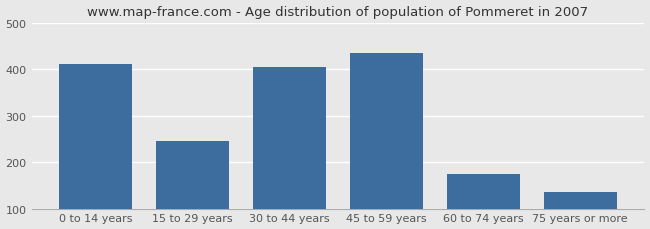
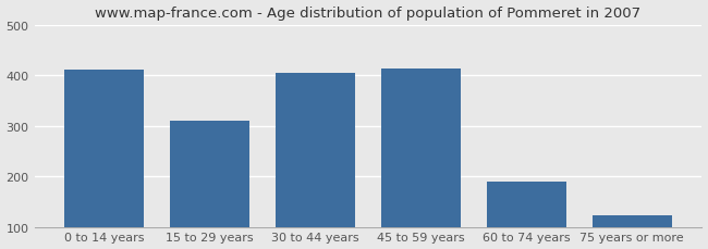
15 to 29 years: 245 -> 311
45 to 59 years: 435 -> 414
60 to 74 years: 175 -> 190
75 years or more: 135 -> 122
